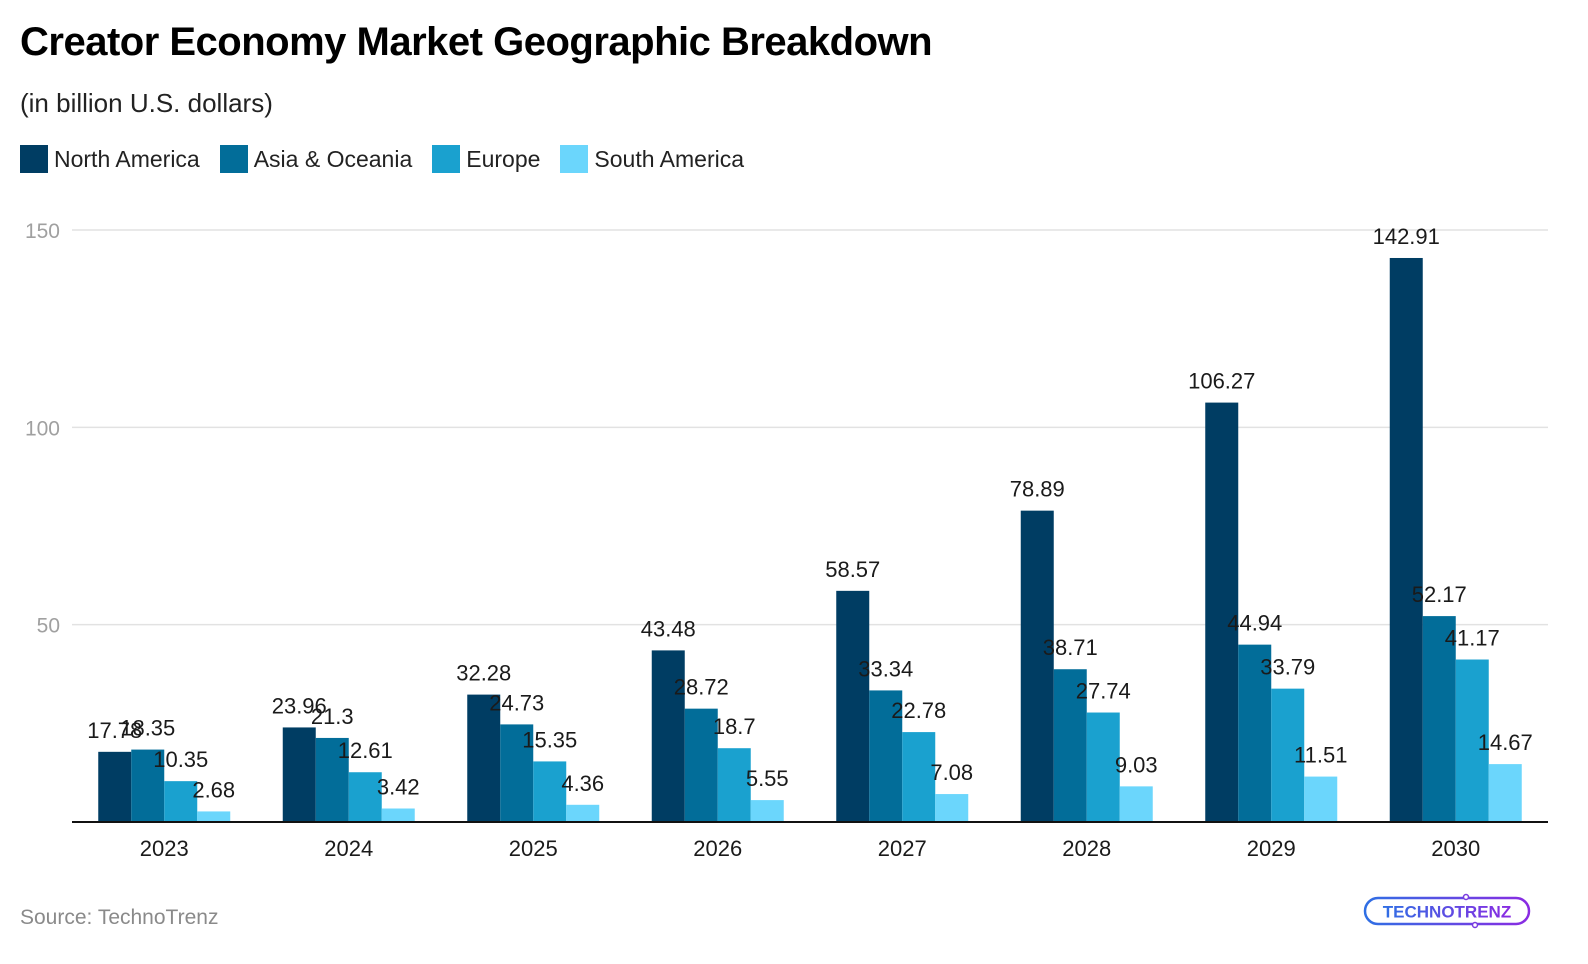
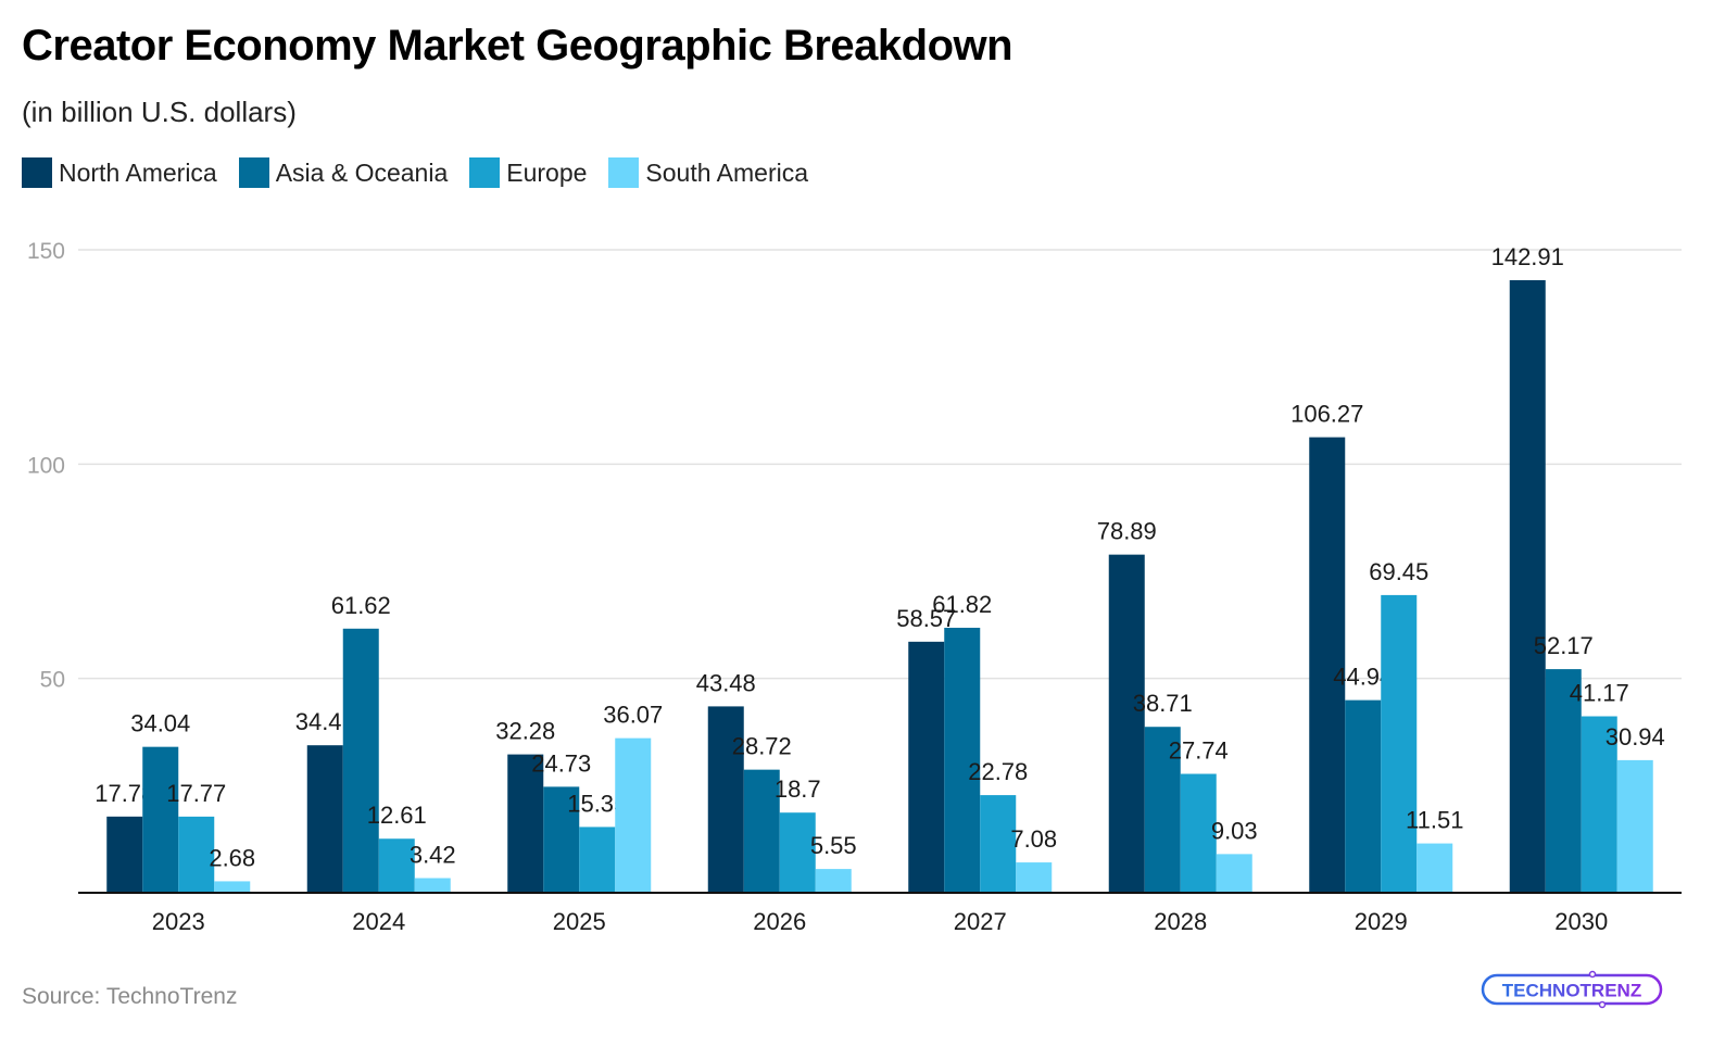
Asia & Oceania/2023: 18.35 -> 34.04
Europe/2023: 10.35 -> 17.77
North America/2024: 23.96 -> 34.41
Asia & Oceania/2024: 21.3 -> 61.62
South America/2025: 4.36 -> 36.07
Asia & Oceania/2027: 33.34 -> 61.82
Europe/2029: 33.79 -> 69.45
South America/2030: 14.67 -> 30.94
